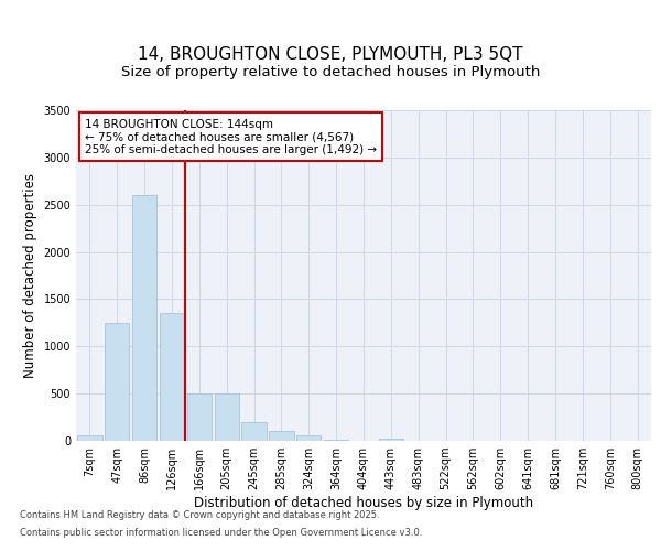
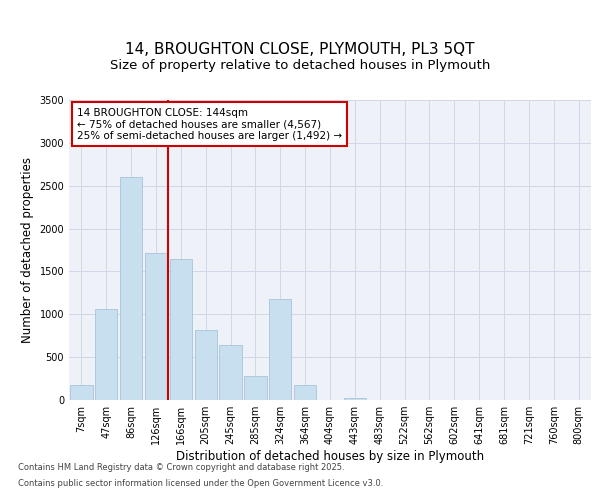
7sqm: 60 -> 180
47sqm: 1250 -> 1060
126sqm: 1350 -> 1720
166sqm: 500 -> 1640
205sqm: 500 -> 820
245sqm: 200 -> 640
285sqm: 110 -> 280
324sqm: 60 -> 1180
364sqm: 10 -> 180
